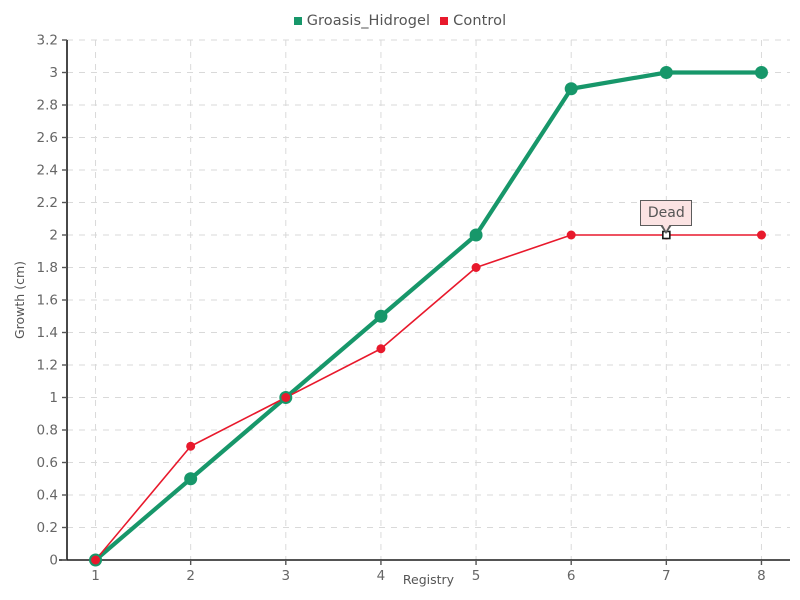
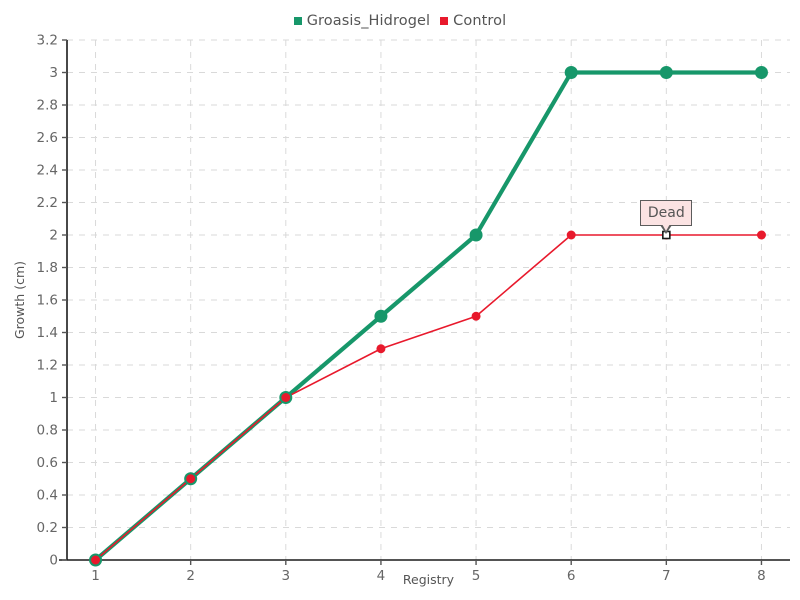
Control/2: 0.7 -> 0.5
Control/5: 1.8 -> 1.5
Groasis_Hidrogel/6: 2.9 -> 3.0
